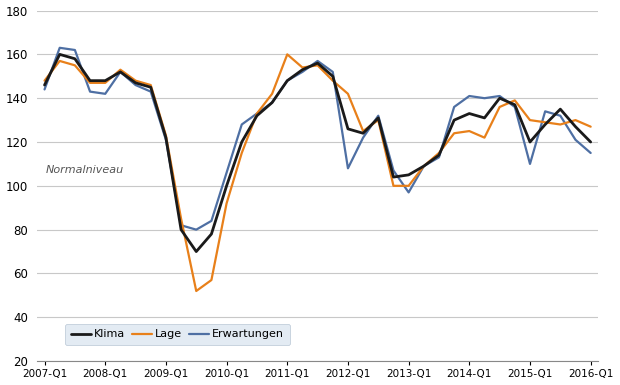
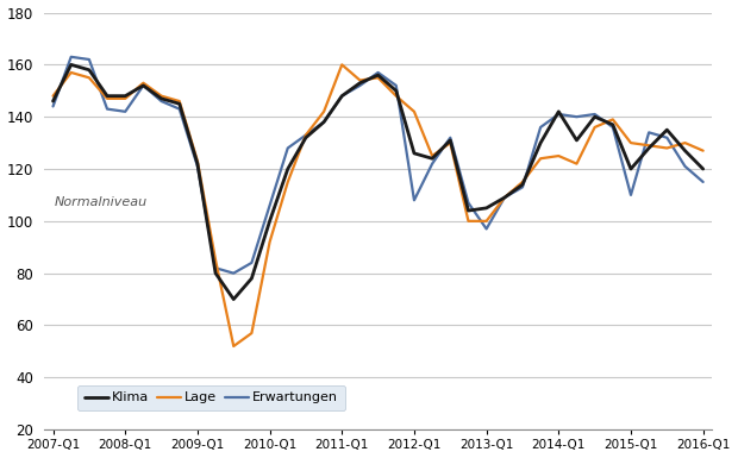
Klima/2014-Q1: 133 -> 142
